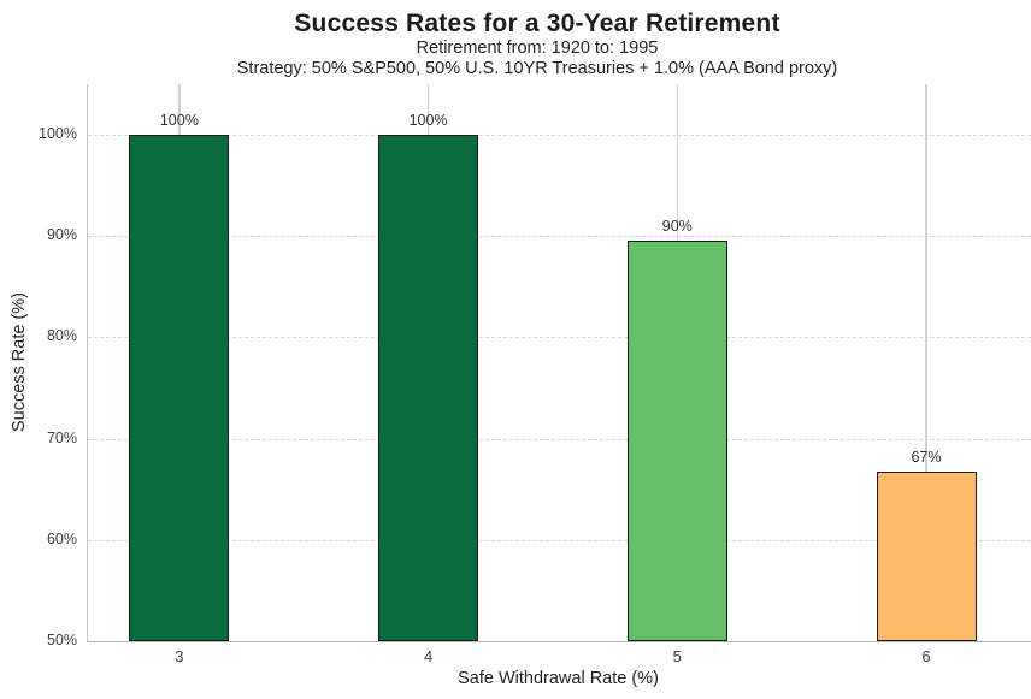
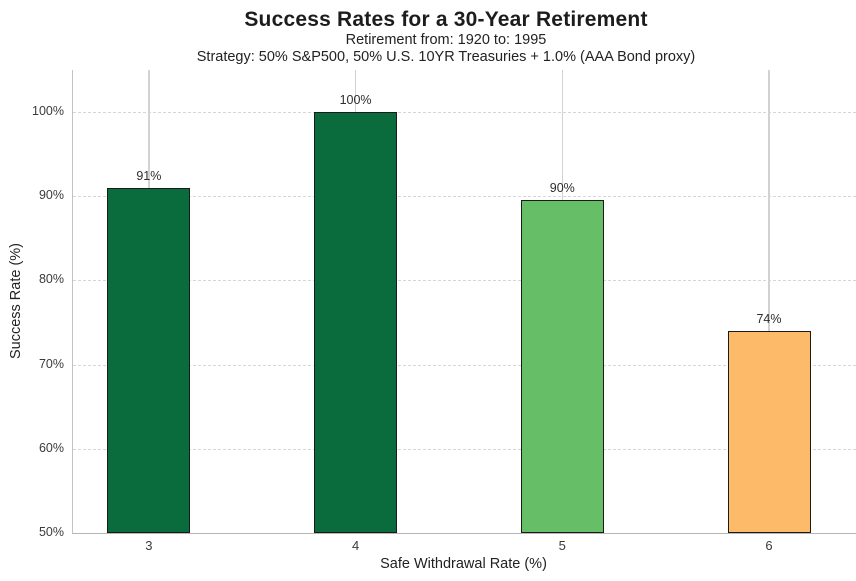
3: 100% -> 91%
6: 67% -> 74%
